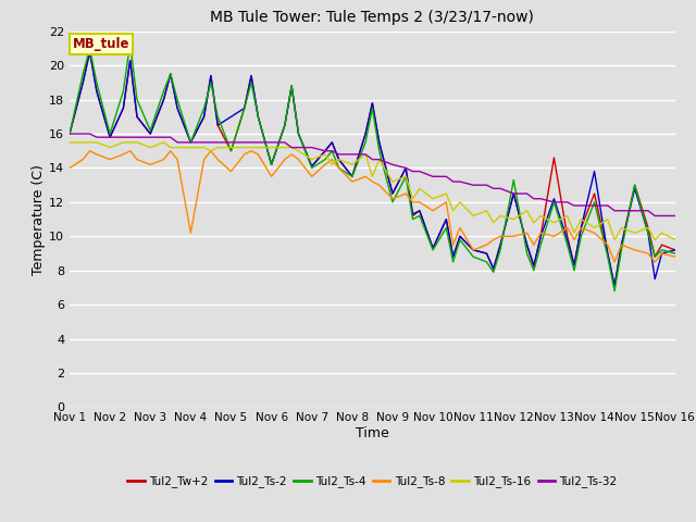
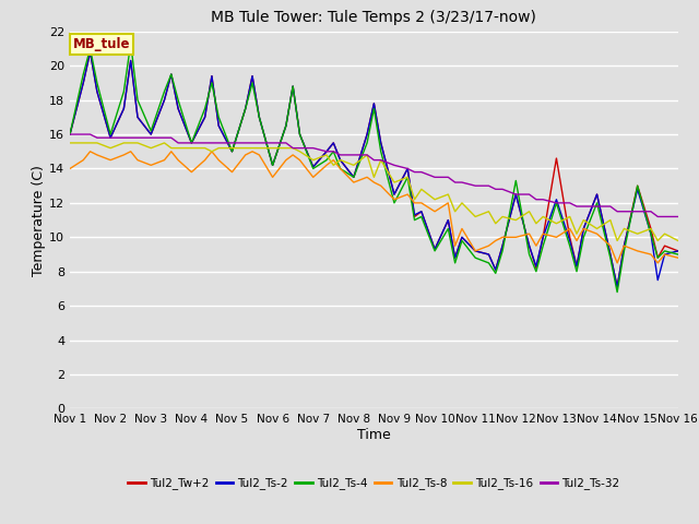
Tul2_Ts-8/Nov 4: 10.2 -> 13.8
Tul2_Ts-2/Nov 5: 17.0 -> 15.0
Tul2_Ts-2/Nov 14: 13.8 -> 12.5
